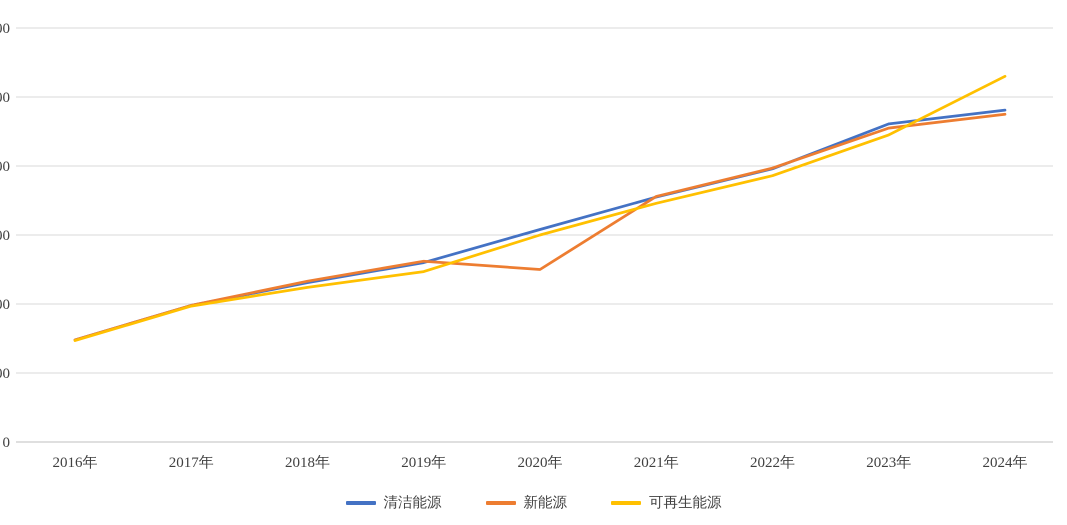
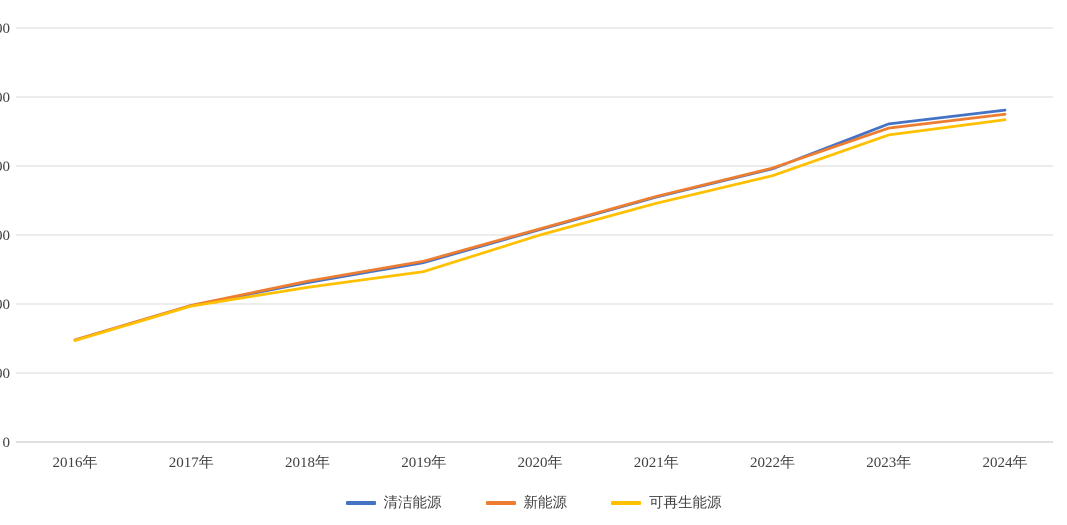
新能源/2020年: 25000 -> 31000
可再生能源/2024年: 53000 -> 47000
